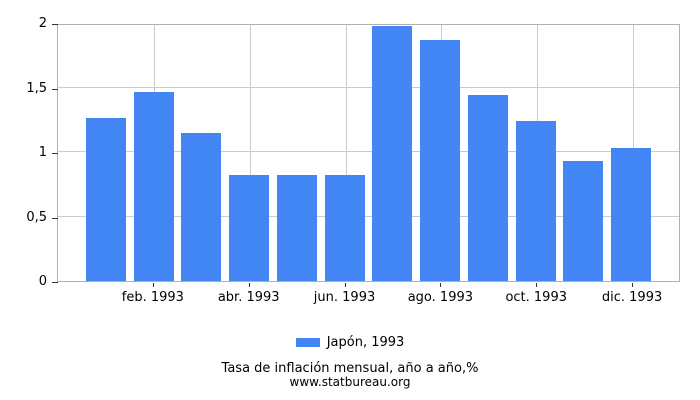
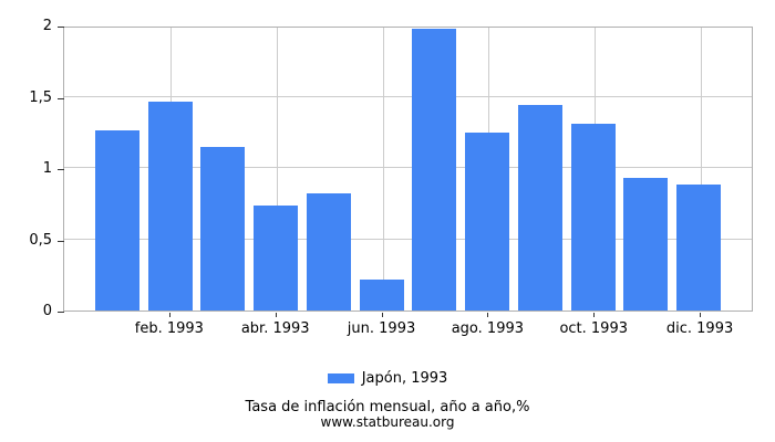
abr. 1993: 0.83 -> 0.74
jun. 1993: 0.83 -> 0.22
ago. 1993: 1.88 -> 1.26
oct. 1993: 1.25 -> 1.32
dic. 1993: 1.04 -> 0.89
